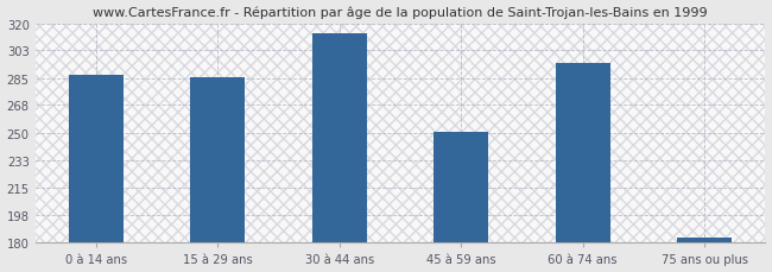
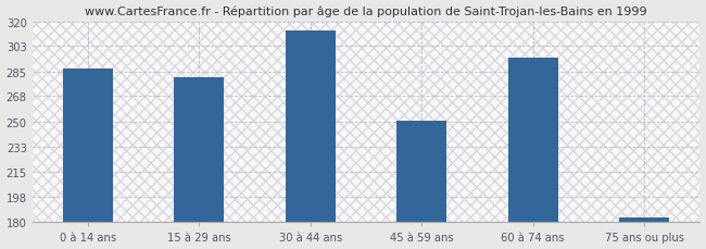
15 à 29 ans: 286 -> 281
